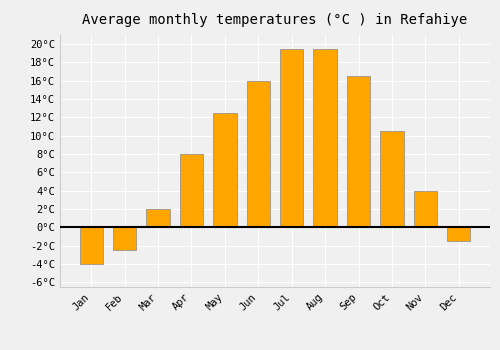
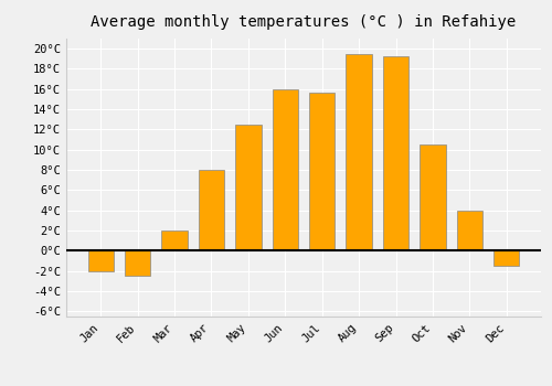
Jan: -4.0°C -> -2.0°C
Jul: 19.5°C -> 15.6°C
Sep: 16.5°C -> 19.2°C
